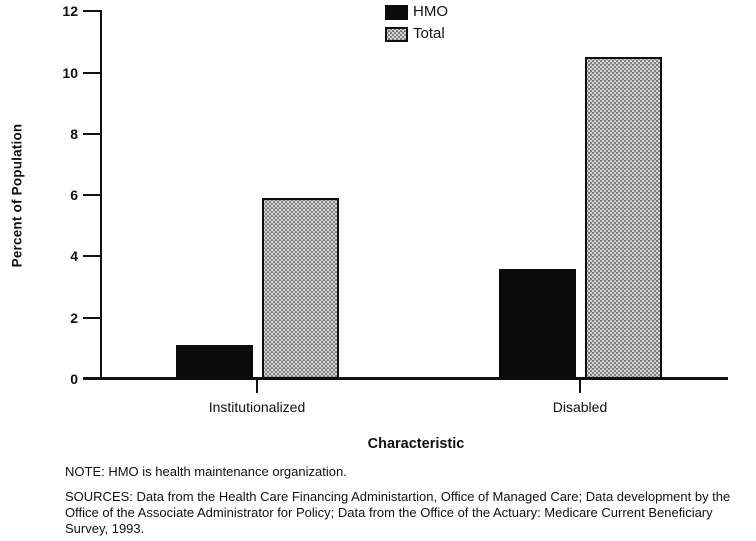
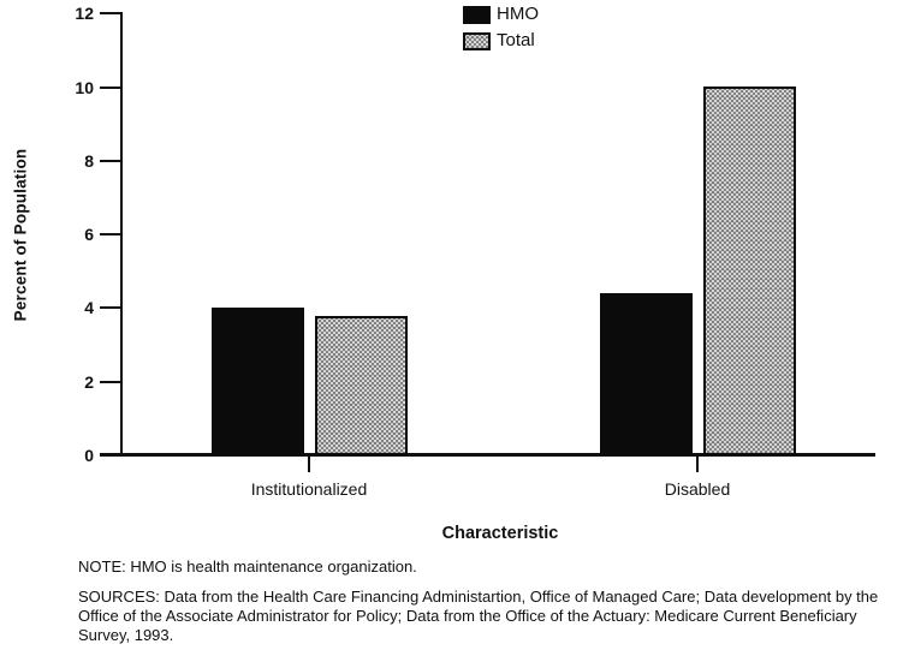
HMO/Institutionalized: 1.1 -> 4.0
Total/Institutionalized: 5.9 -> 3.8
HMO/Disabled: 3.6 -> 4.4
Total/Disabled: 10.5 -> 10.0
